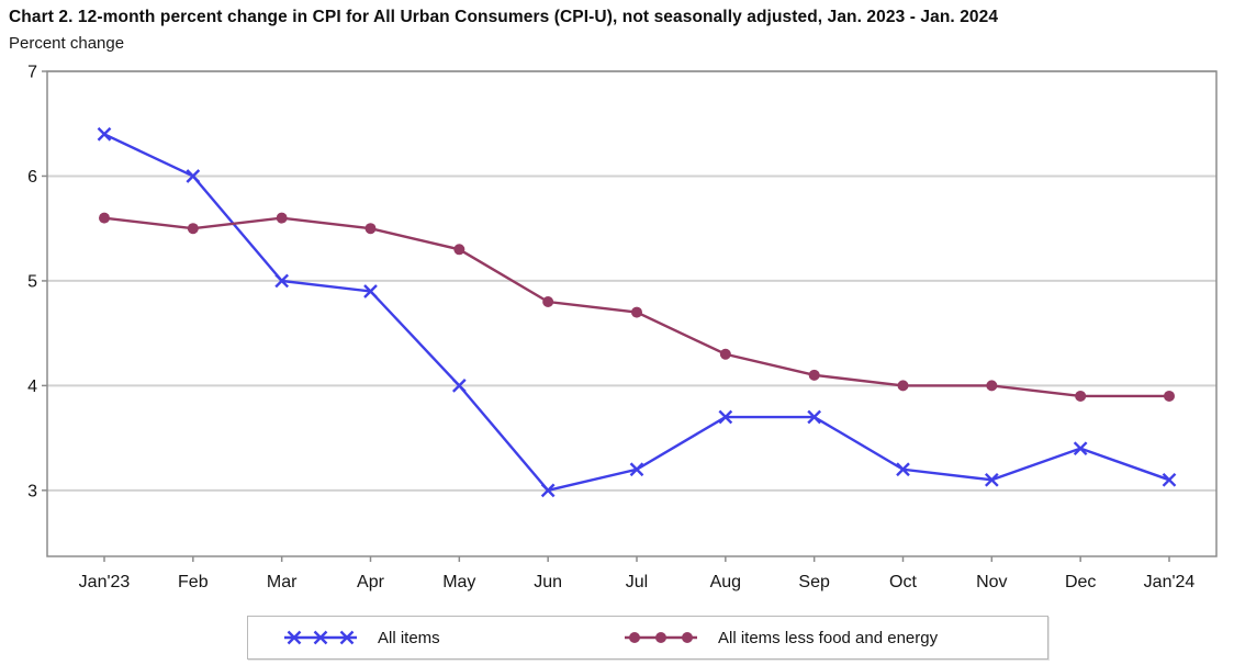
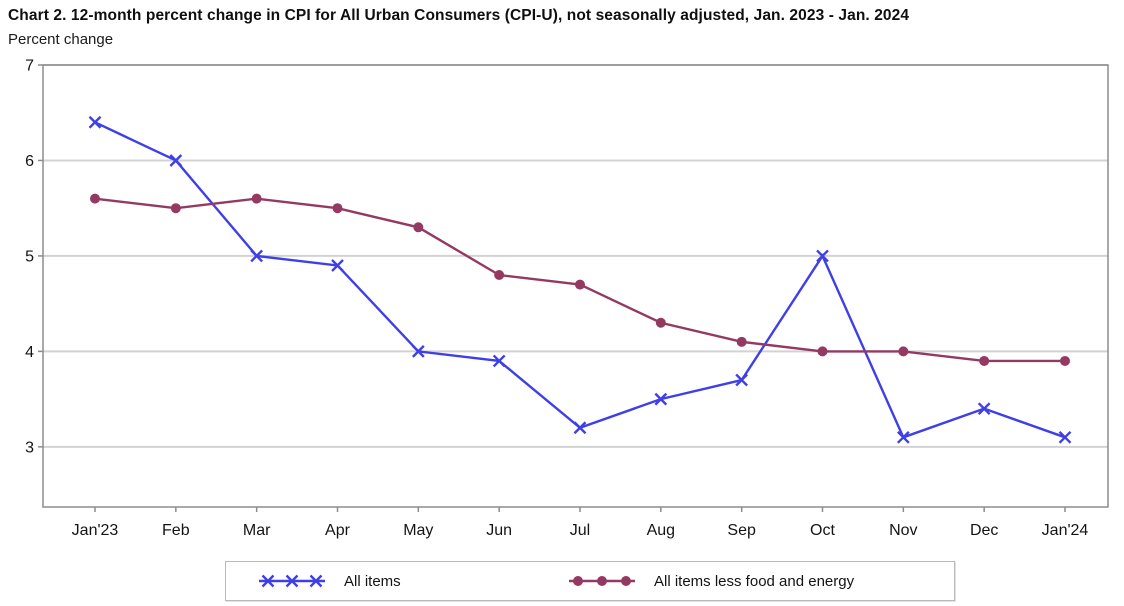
All items/Jun: 3.0 -> 3.9
All items/Aug: 3.7 -> 3.5
All items/Oct: 3.2 -> 5.0
